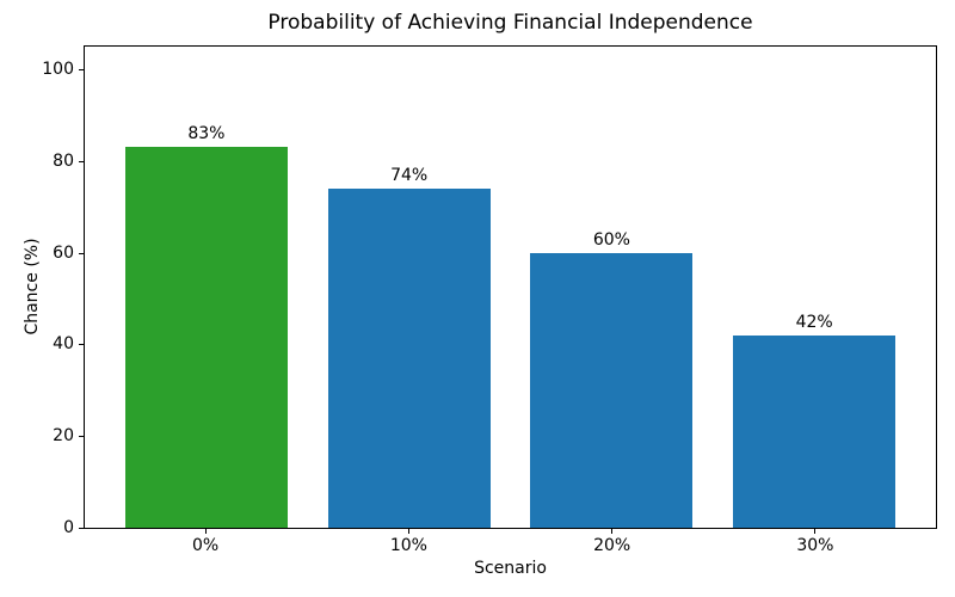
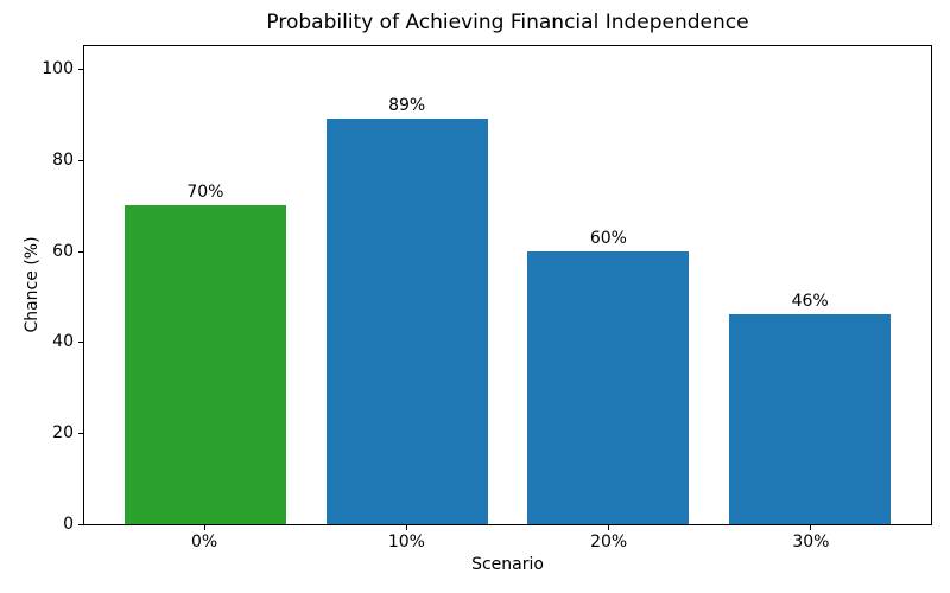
0%: 83% -> 70%
10%: 74% -> 89%
30%: 42% -> 46%
